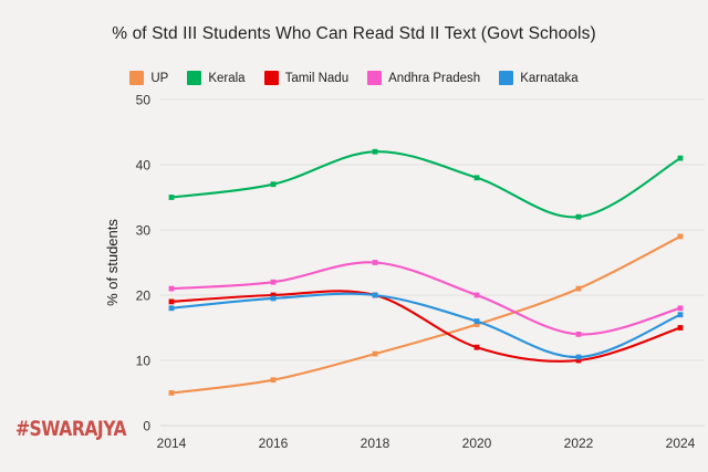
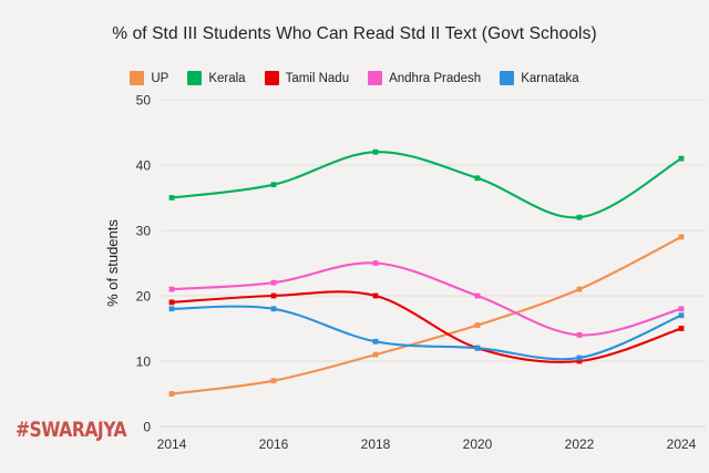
Karnataka/2016: 20 -> 18
Karnataka/2018: 20 -> 13
Karnataka/2020: 16 -> 12
